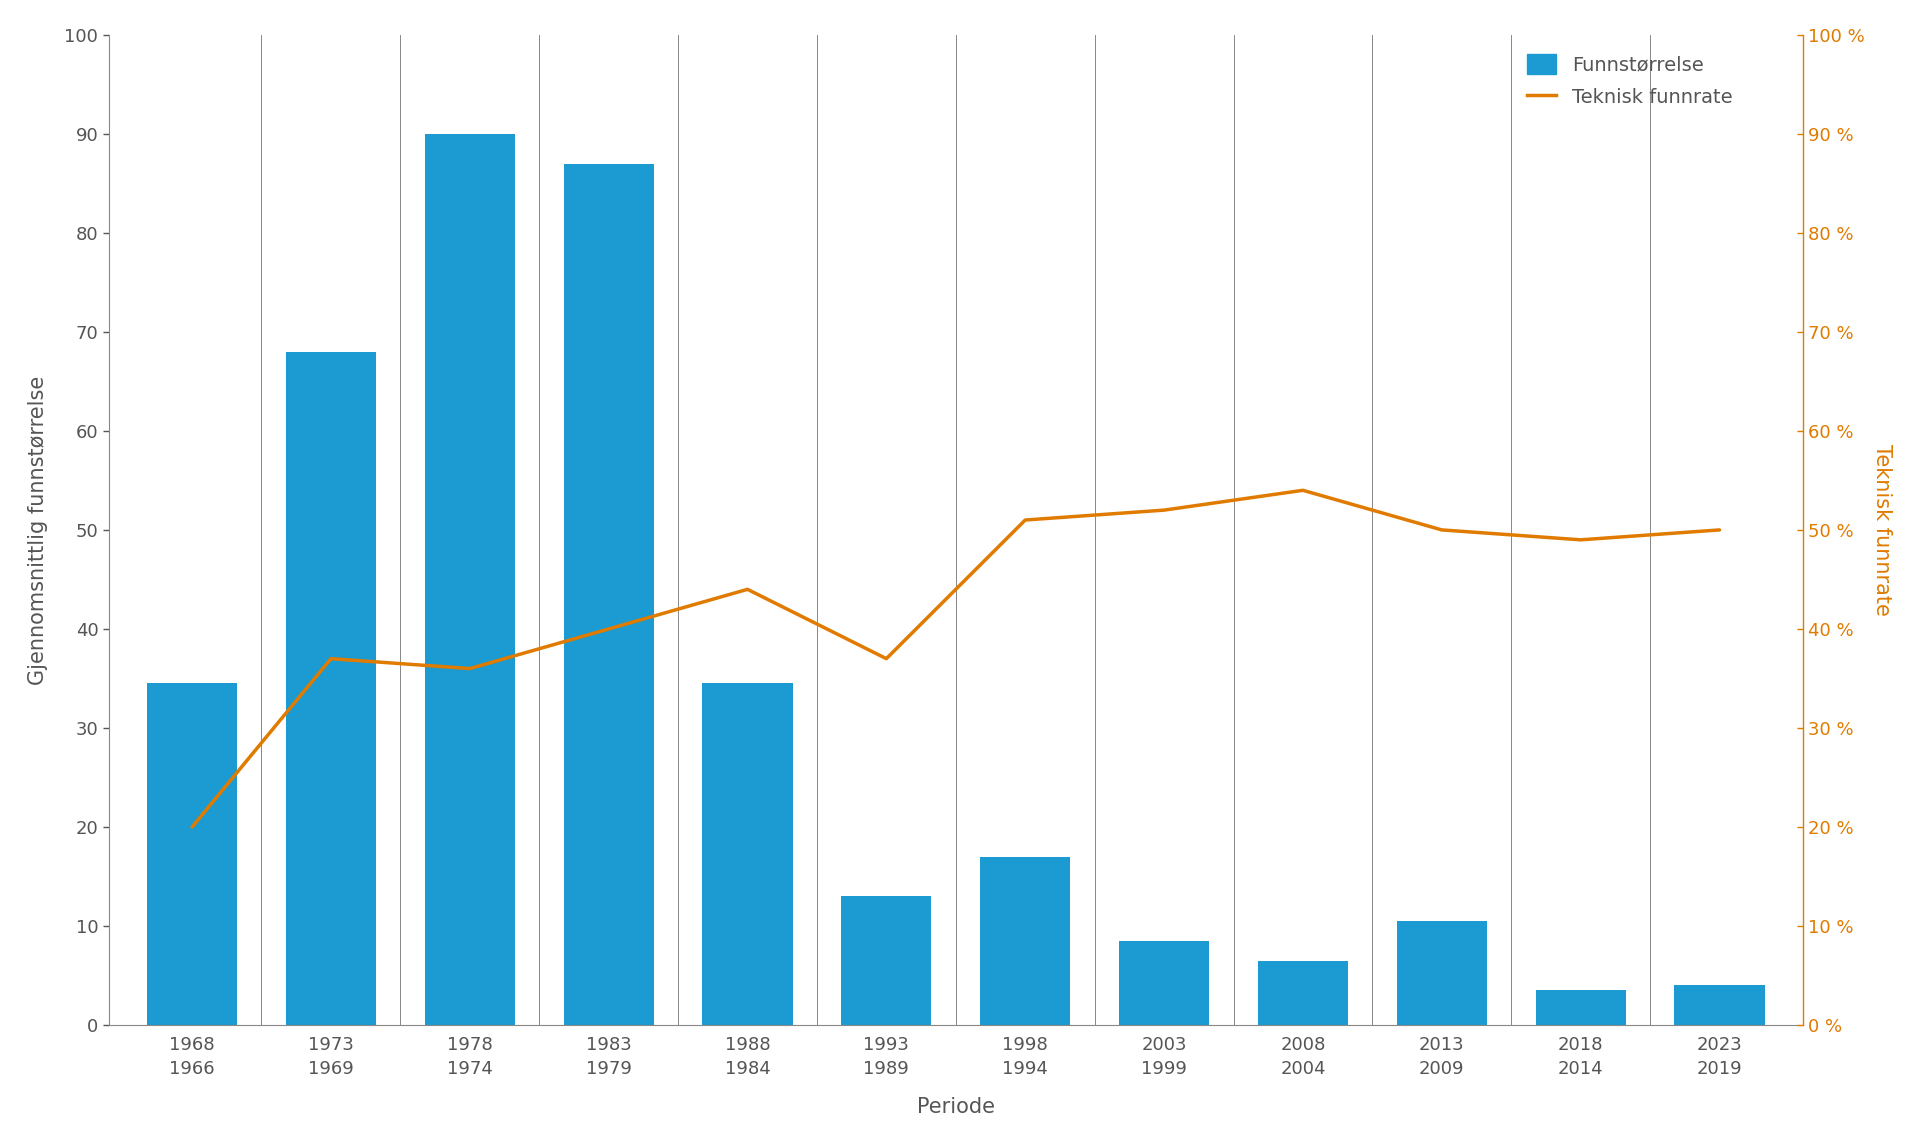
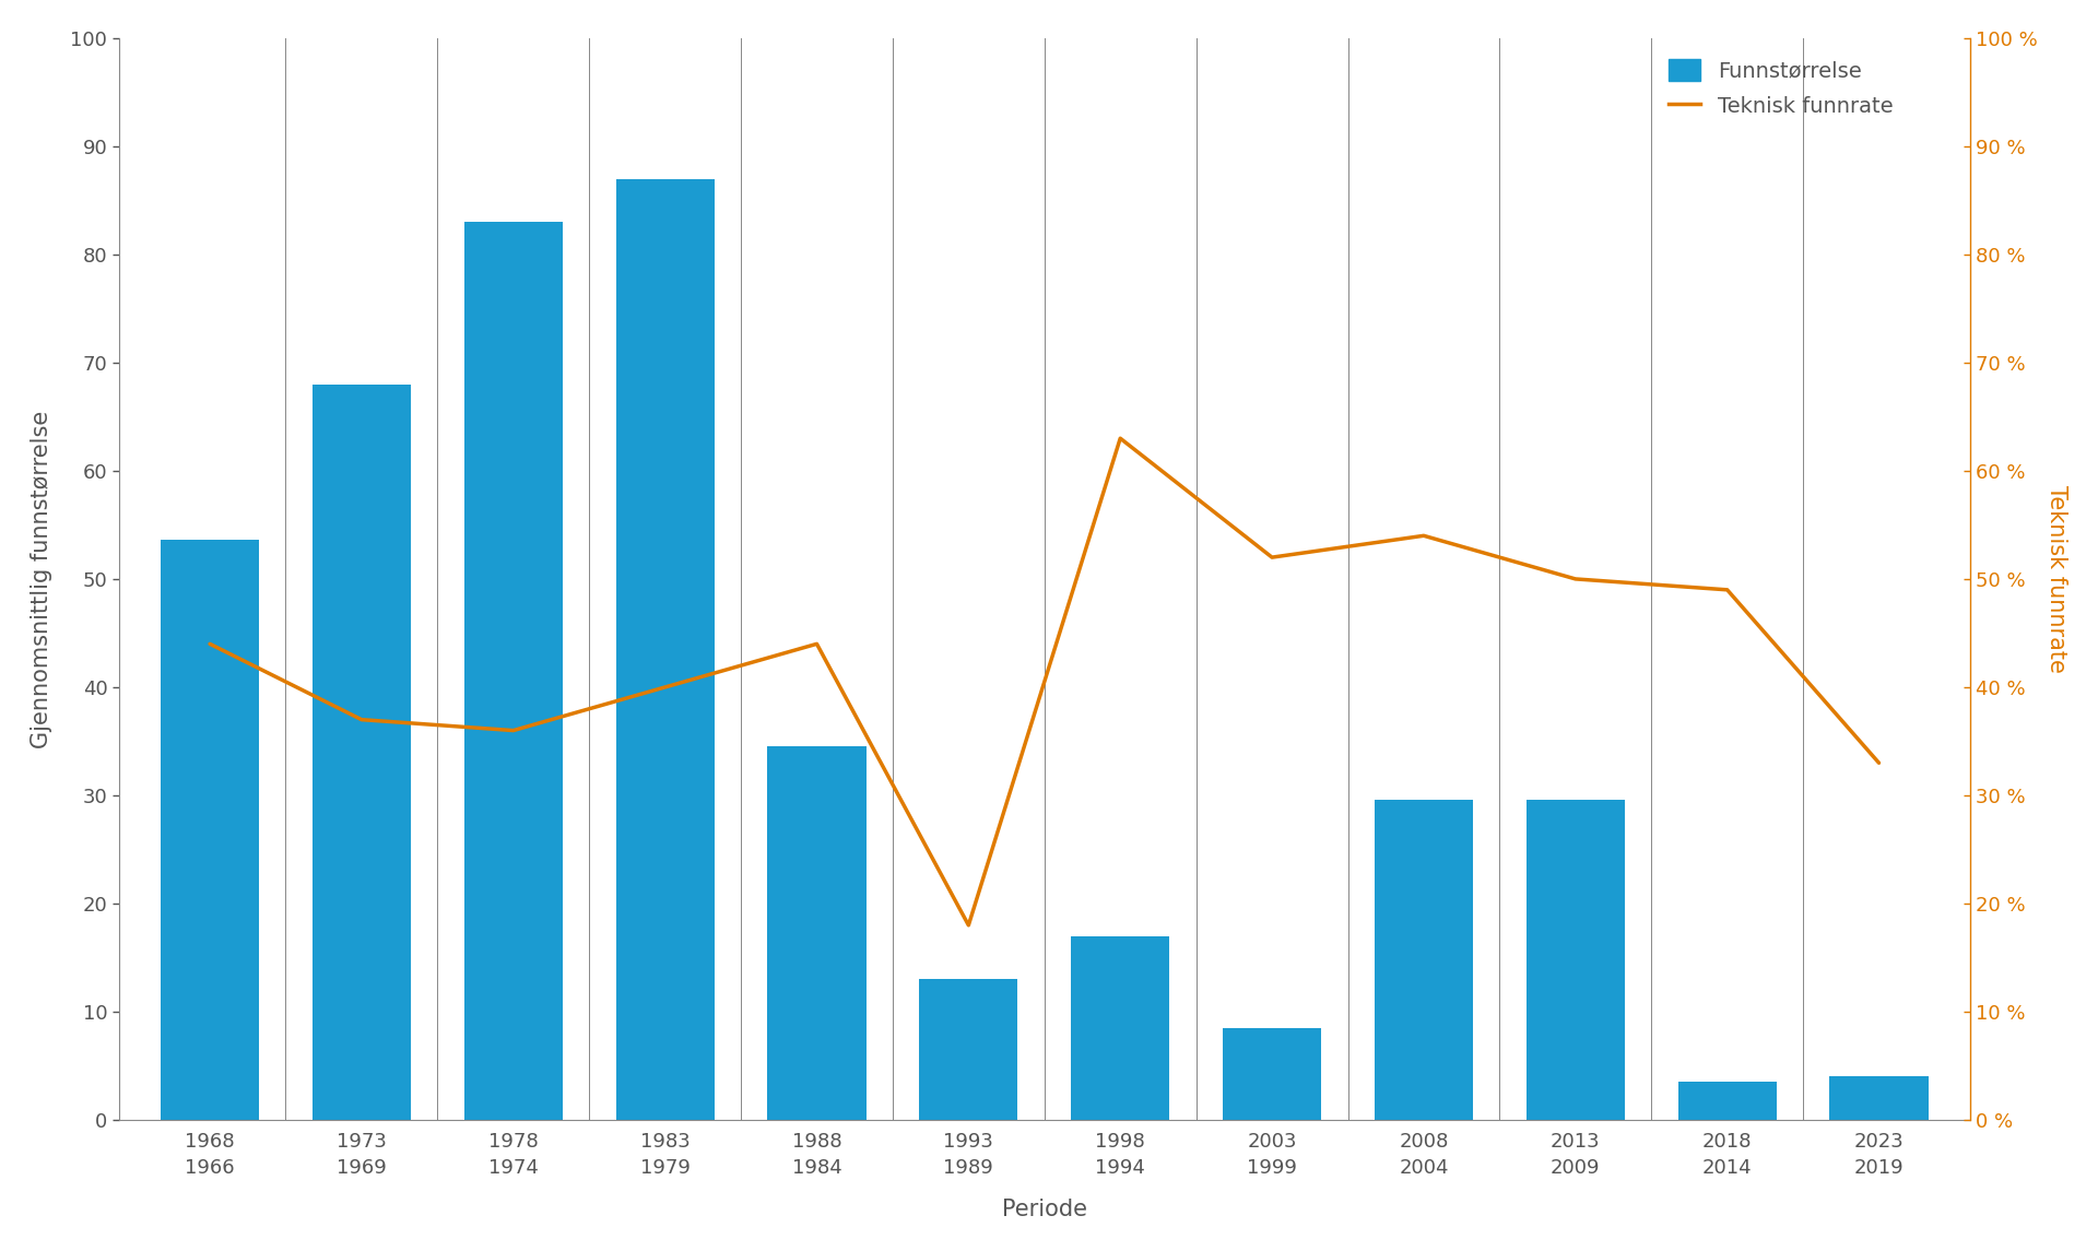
Funnstørrelse/1968 1966: 34.5 -> 53.6
Teknisk funnrate/1968 1966: 20 % -> 44 %
Funnstørrelse/1978 1974: 90.0 -> 83.0
Teknisk funnrate/1993 1989: 37 % -> 18 %
Teknisk funnrate/1998 1994: 51 % -> 63 %
Funnstørrelse/2008 2004: 6.5 -> 29.6
Funnstørrelse/2013 2009: 10.5 -> 29.6
Teknisk funnrate/2023 2019: 50 % -> 33 %
